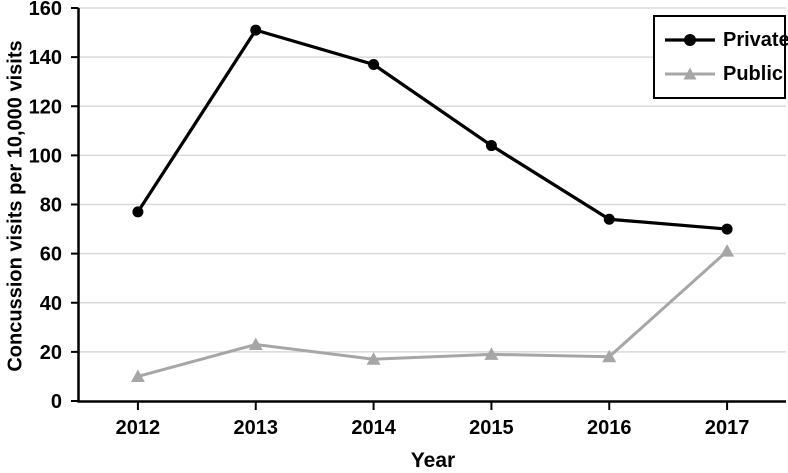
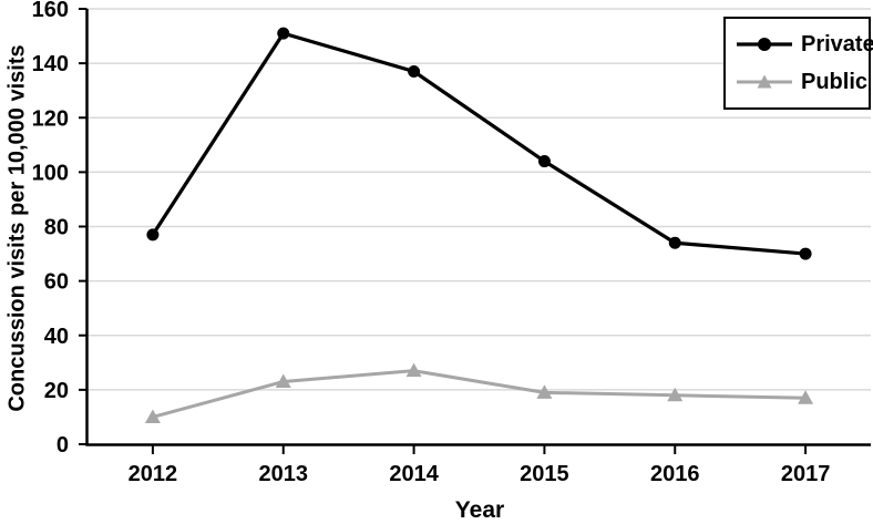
Public/2014: 17 -> 27
Public/2017: 61 -> 17
